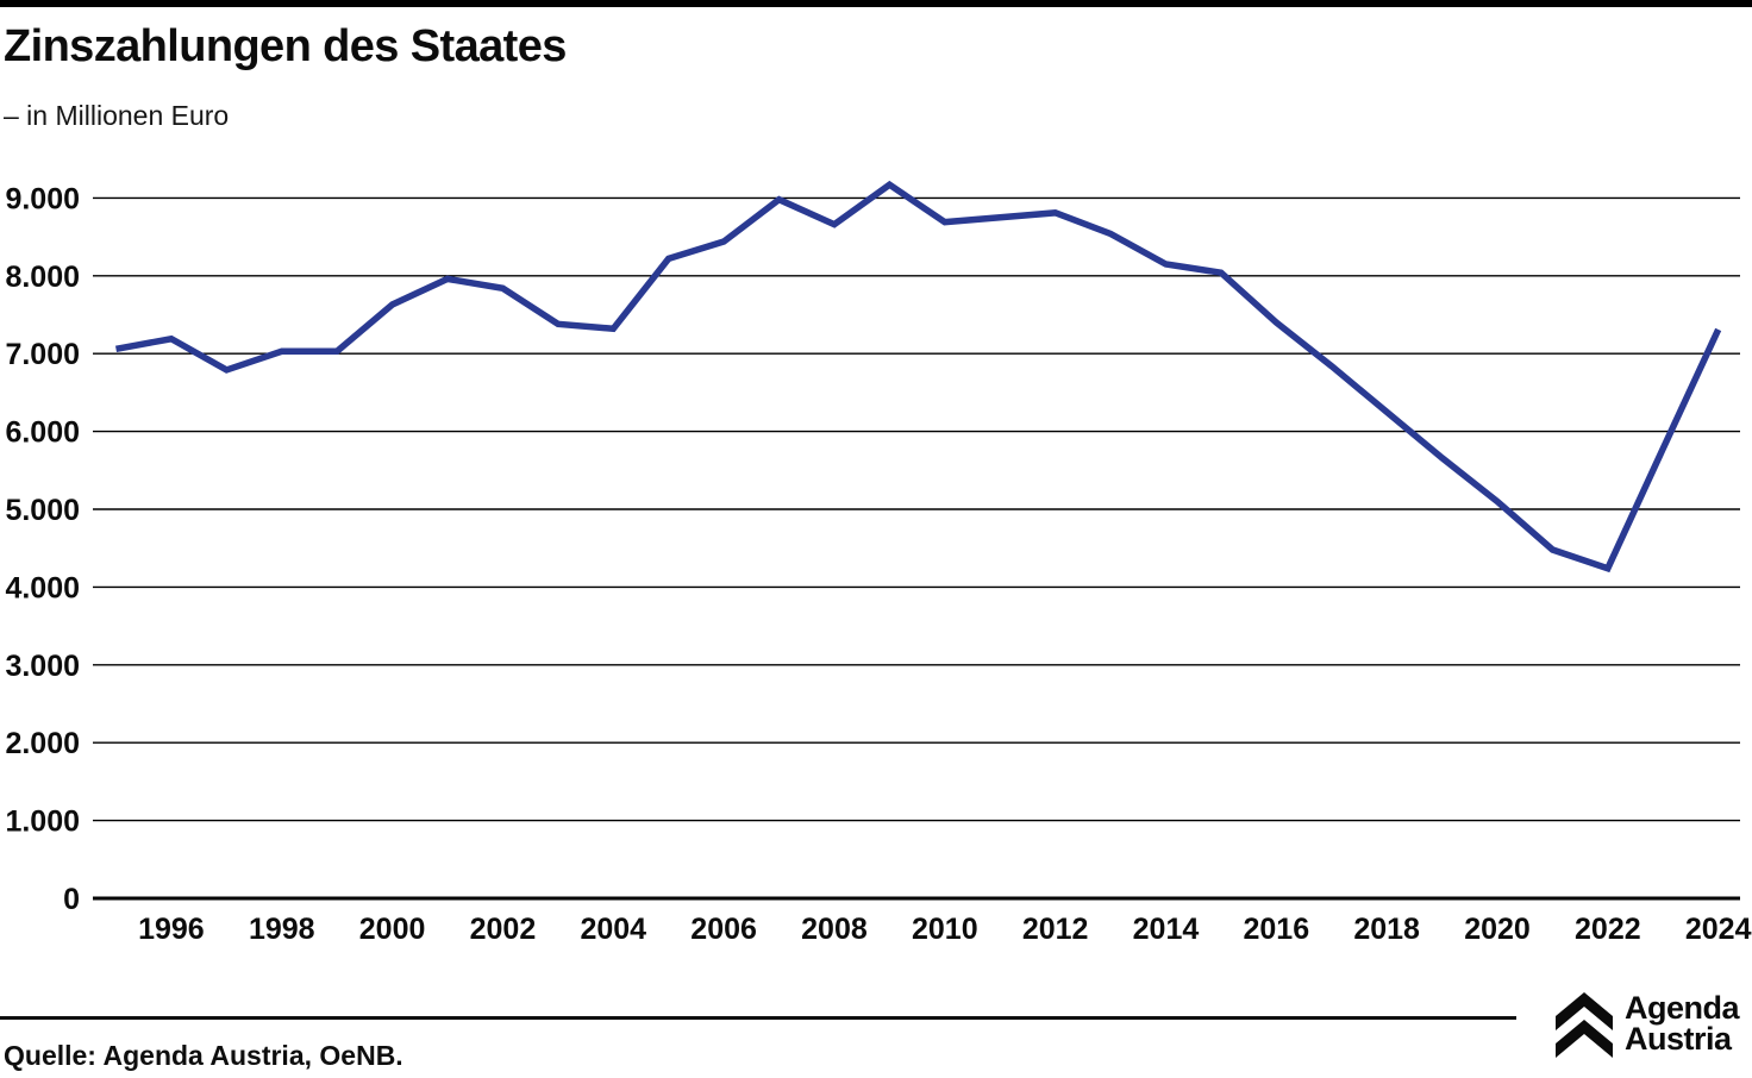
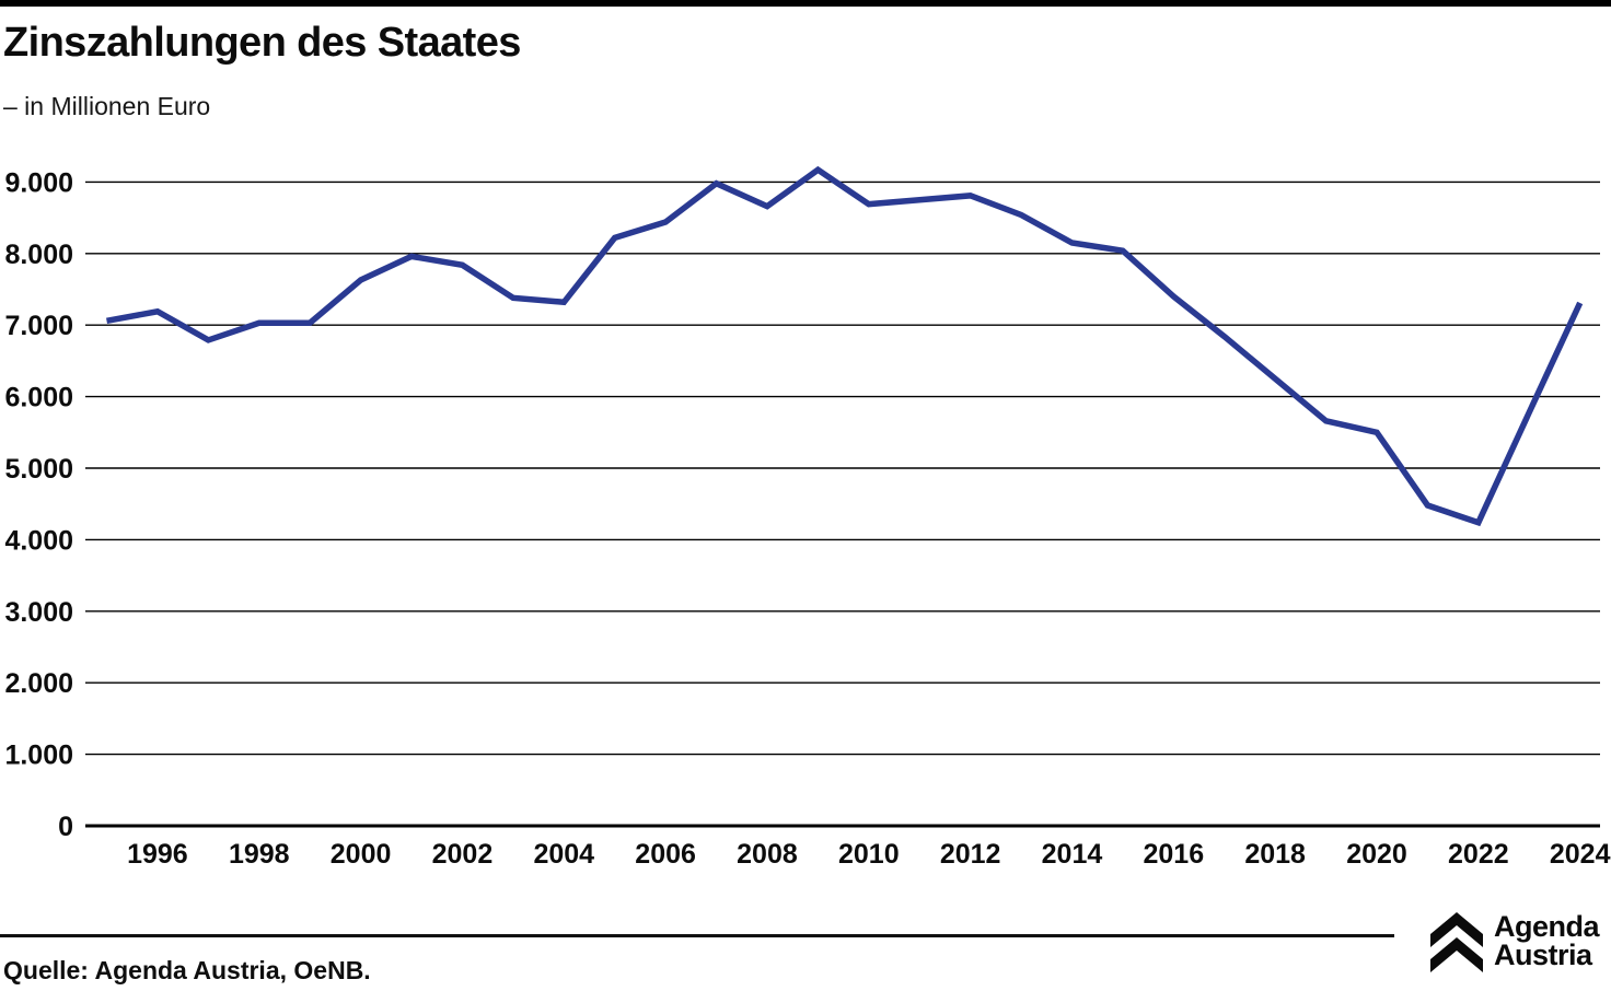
2020: 5100 -> 5500
